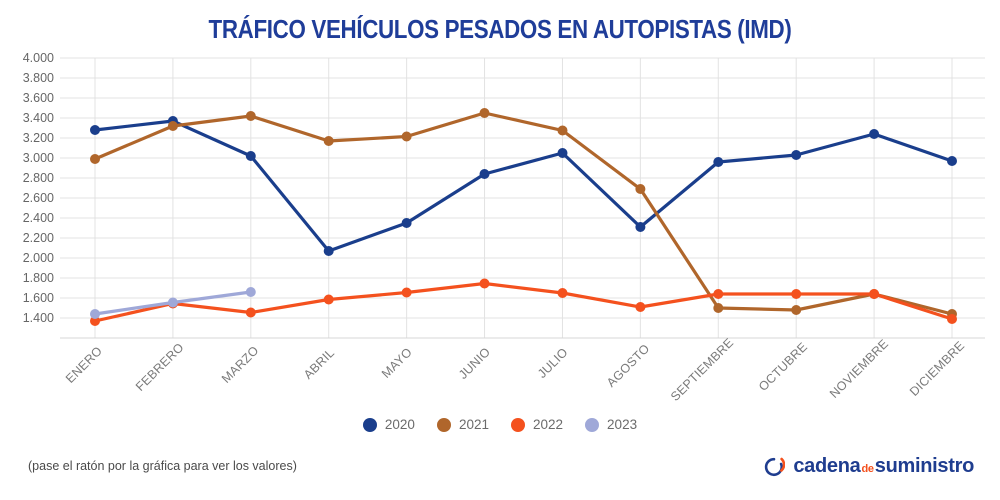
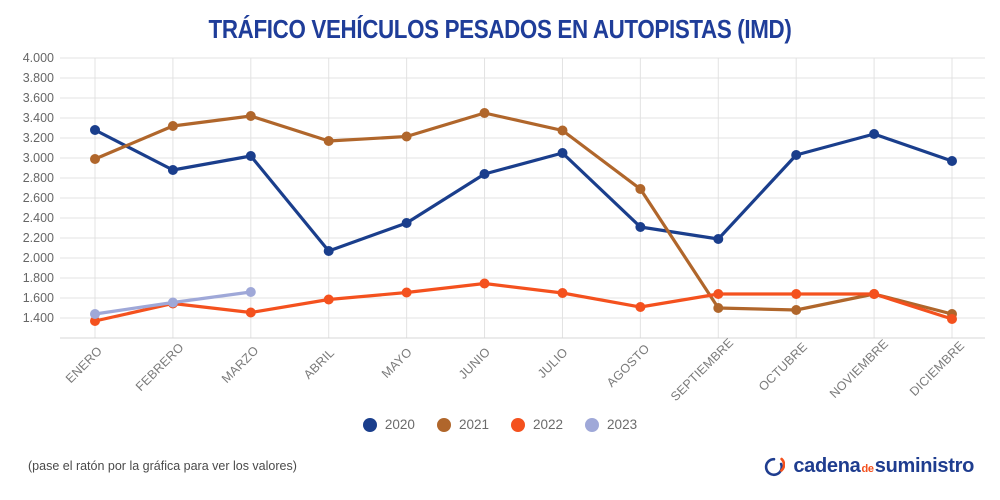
2020/FEBRERO: 3370 -> 2880
2020/SEPTIEMBRE: 2960 -> 2190
